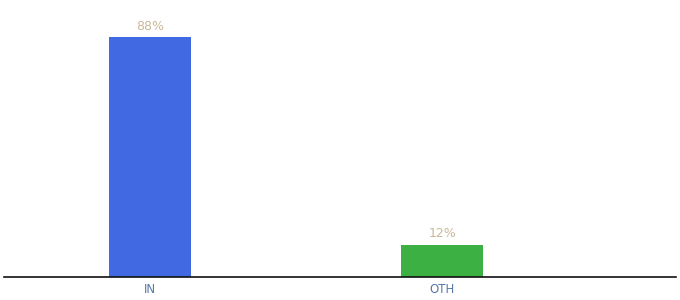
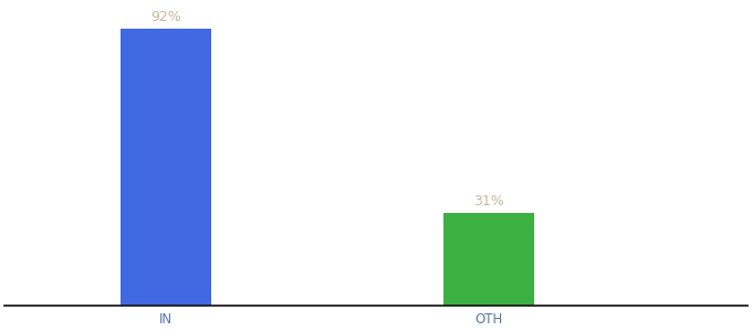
IN: 88% -> 92%
OTH: 12% -> 31%
